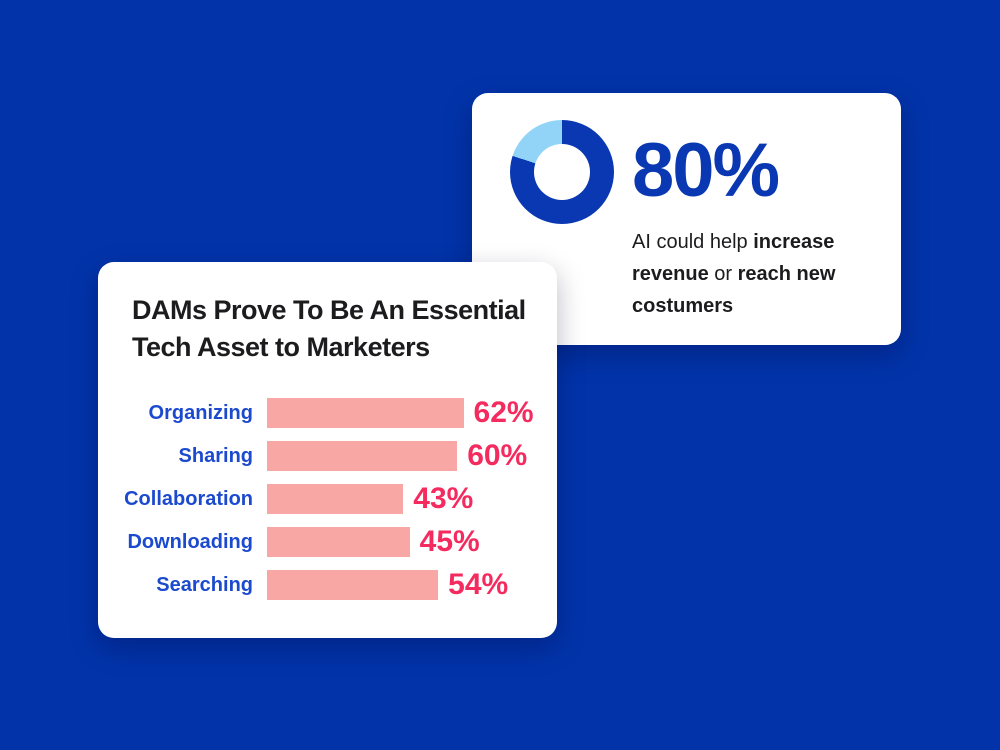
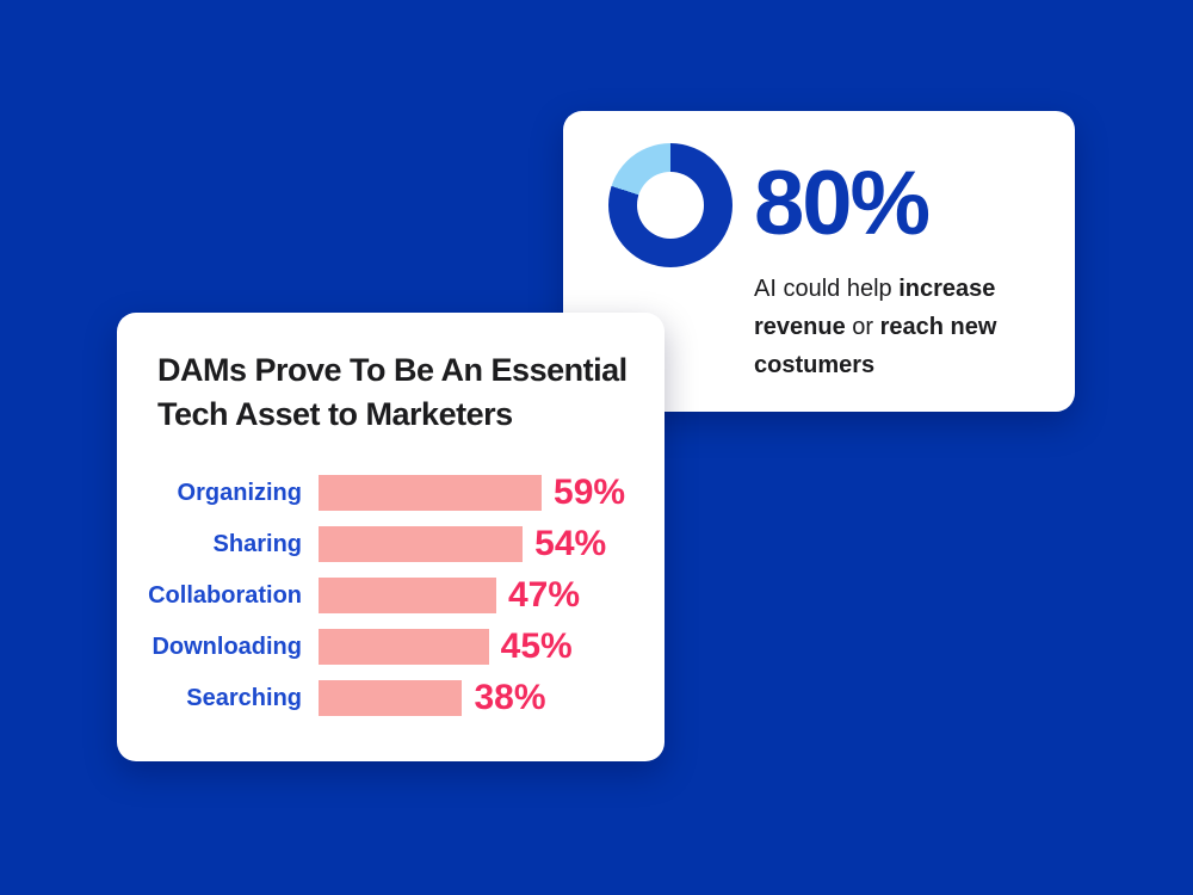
DAMs Prove To Be An Essential Tech Asset to Marketers/Organizing: 62% -> 59%
DAMs Prove To Be An Essential Tech Asset to Marketers/Sharing: 60% -> 54%
DAMs Prove To Be An Essential Tech Asset to Marketers/Collaboration: 43% -> 47%
DAMs Prove To Be An Essential Tech Asset to Marketers/Searching: 54% -> 38%
